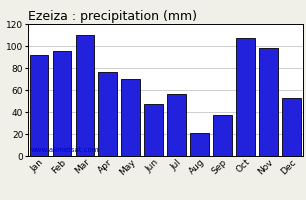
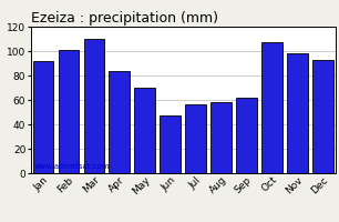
Feb: 95 -> 101
Apr: 76 -> 84
Aug: 21 -> 58
Sep: 37 -> 62
Dec: 53 -> 93
